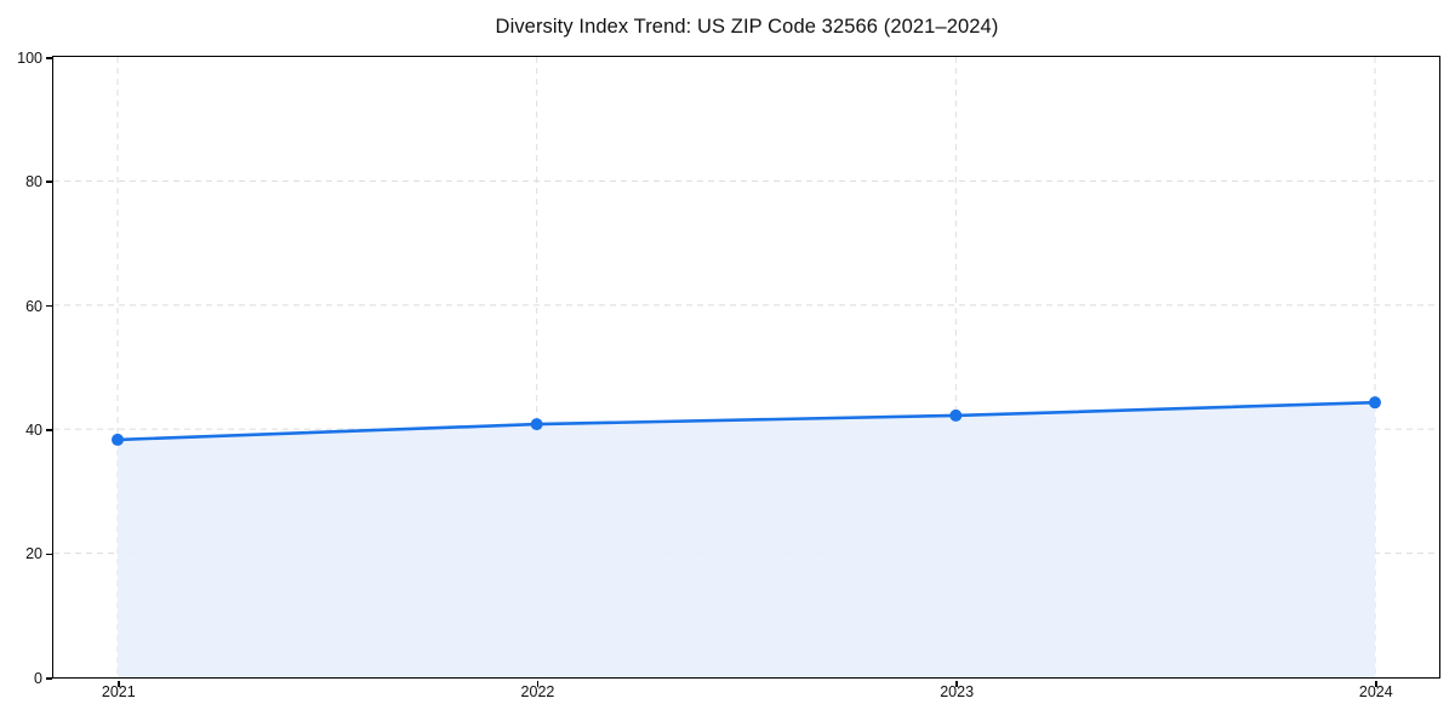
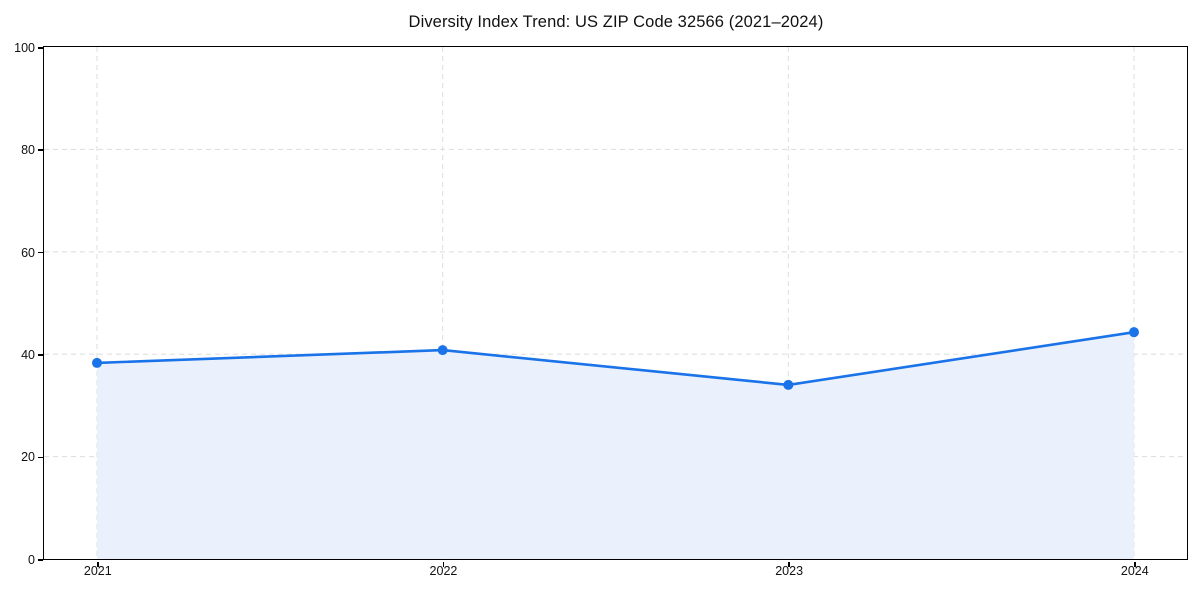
2023: 42 -> 34
